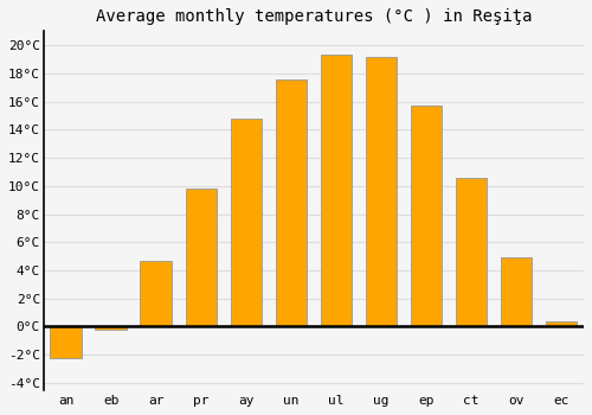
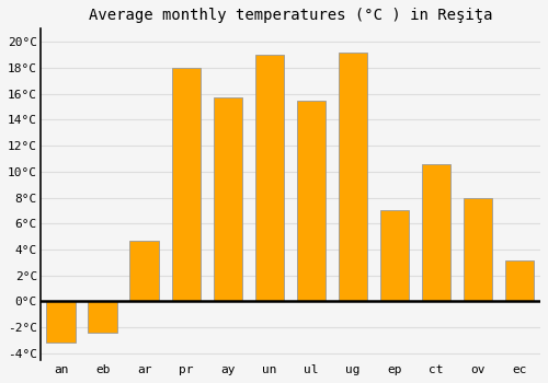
an: -2.2°C -> -3.2°C
eb: -0.2°C -> -2.4°C
pr: 9.8°C -> 18.0°C
ay: 14.8°C -> 15.7°C
un: 17.6°C -> 19.0°C
ul: 19.3°C -> 15.5°C
ep: 15.7°C -> 7.0°C
ov: 4.9°C -> 8.0°C
ec: 0.4°C -> 3.2°C
